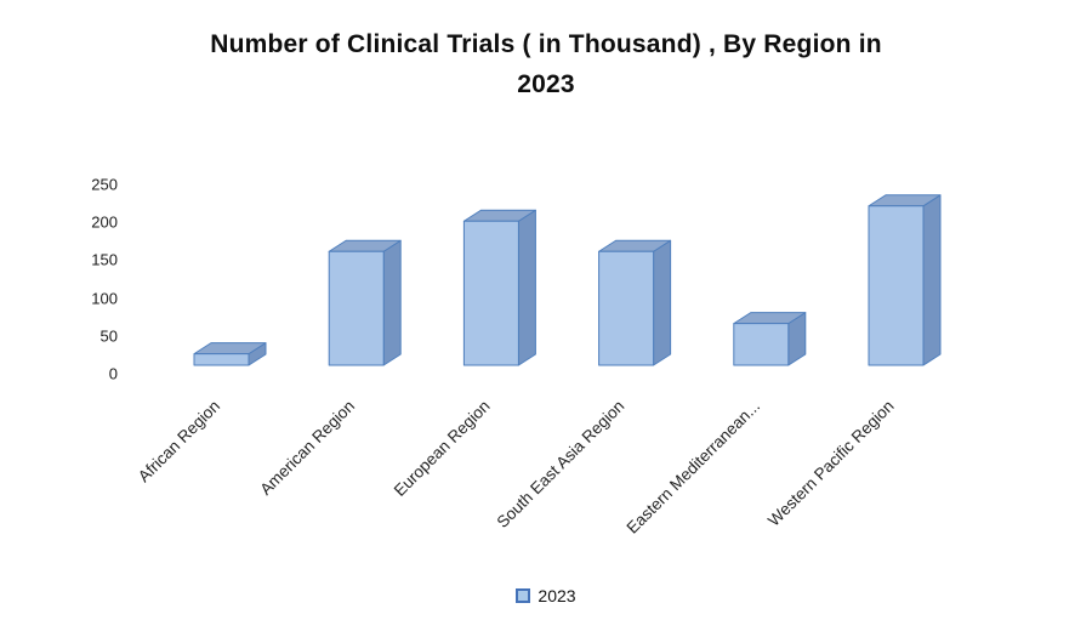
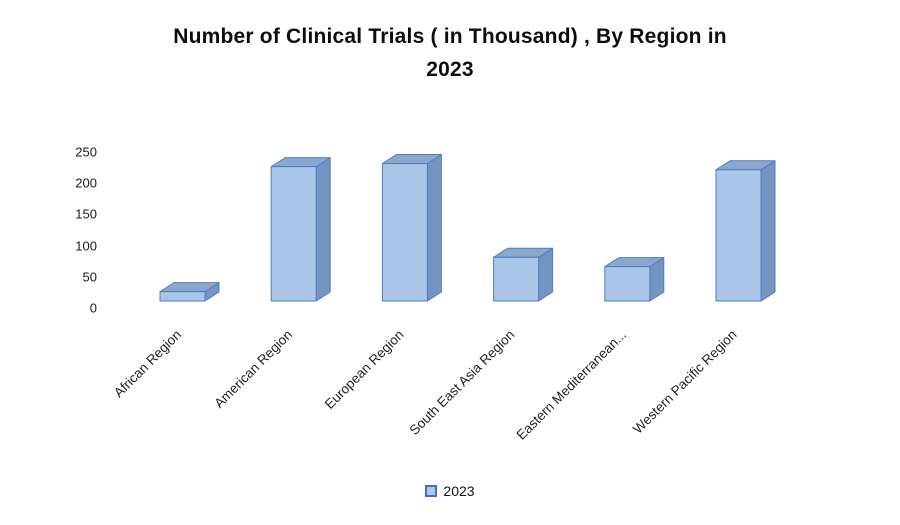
American Region: 150 -> 220
European Region: 190 -> 220
South East Asia Region: 150 -> 70
